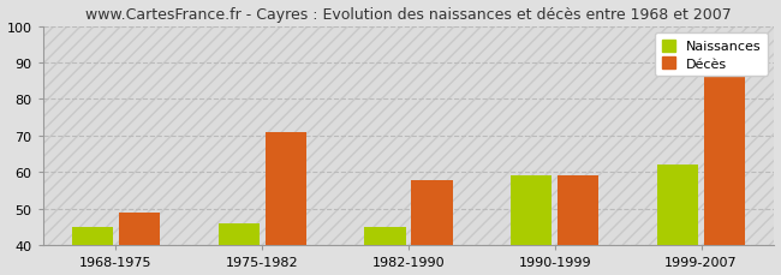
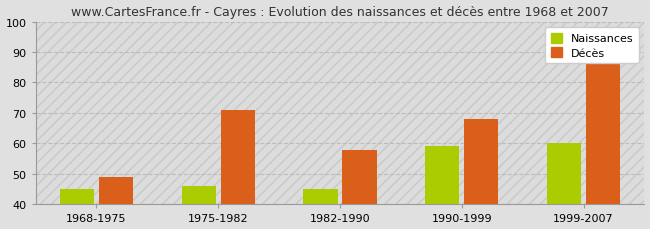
Décès/1990-1999: 59 -> 68
Naissances/1999-2007: 62 -> 60
